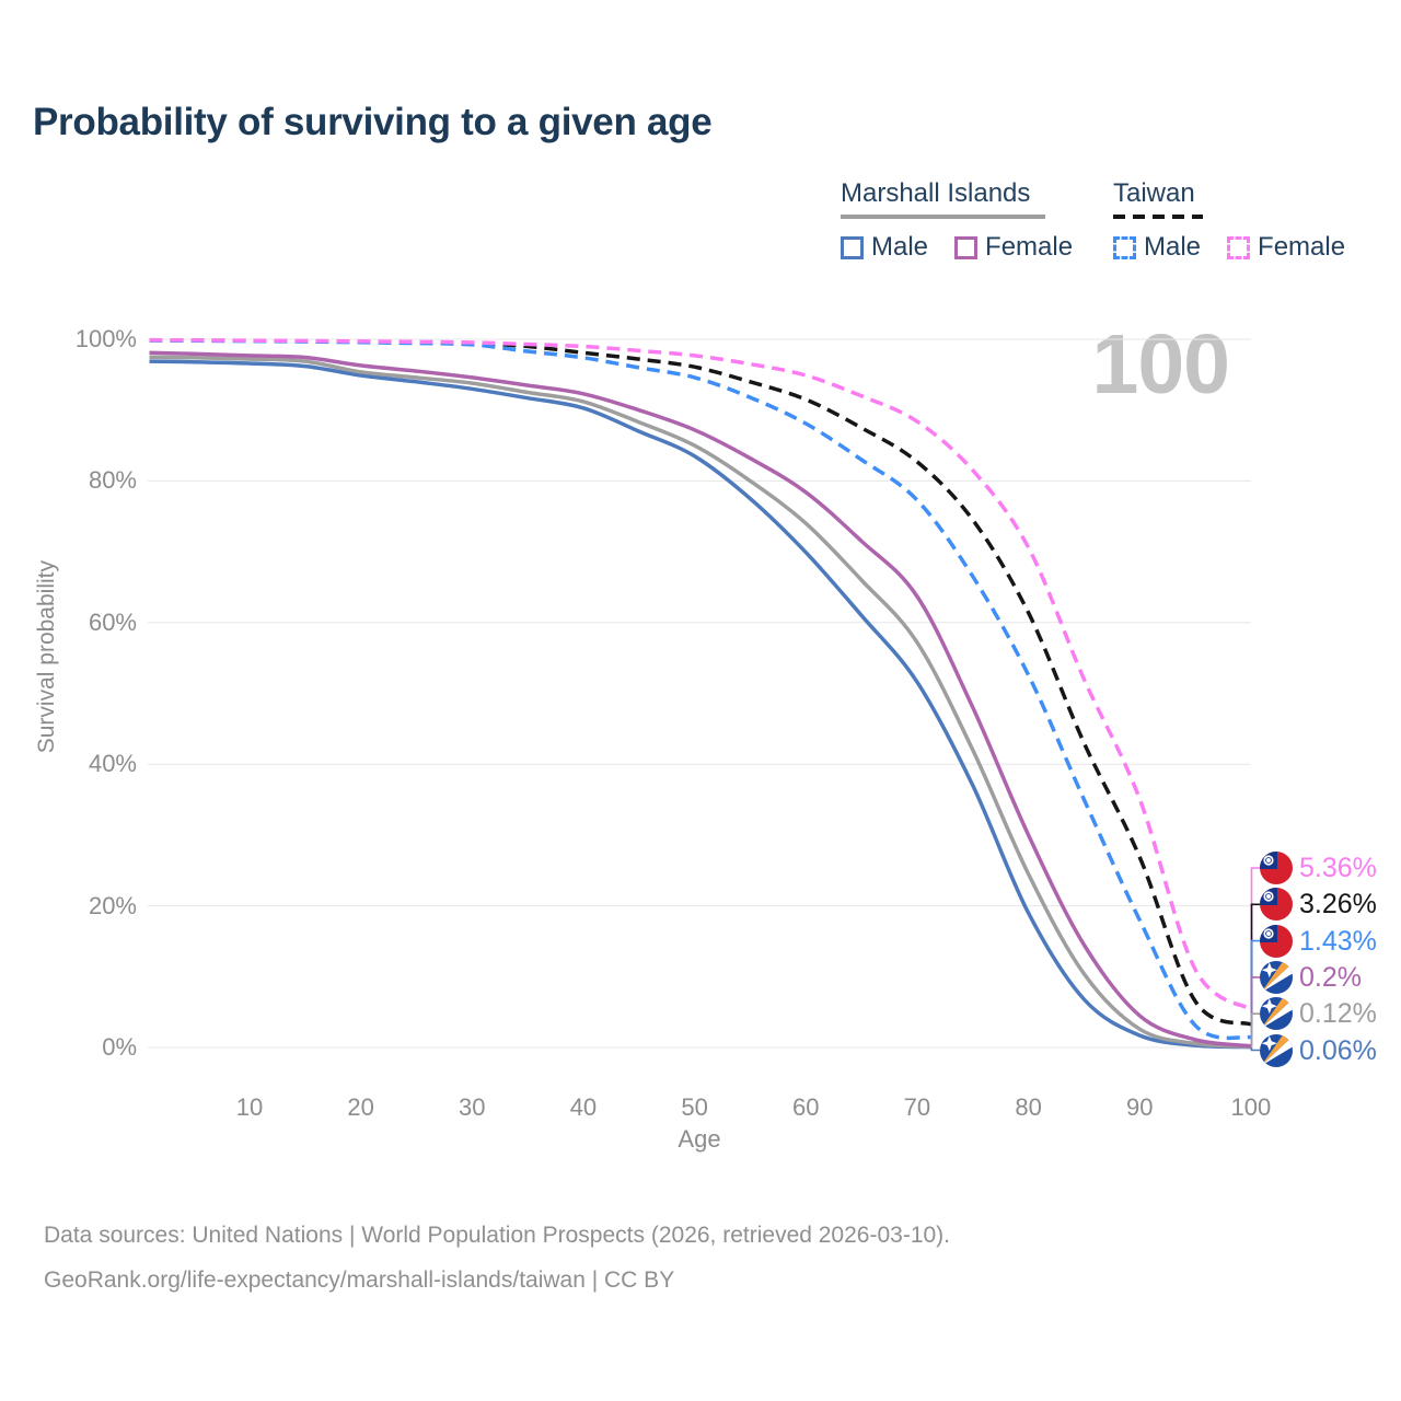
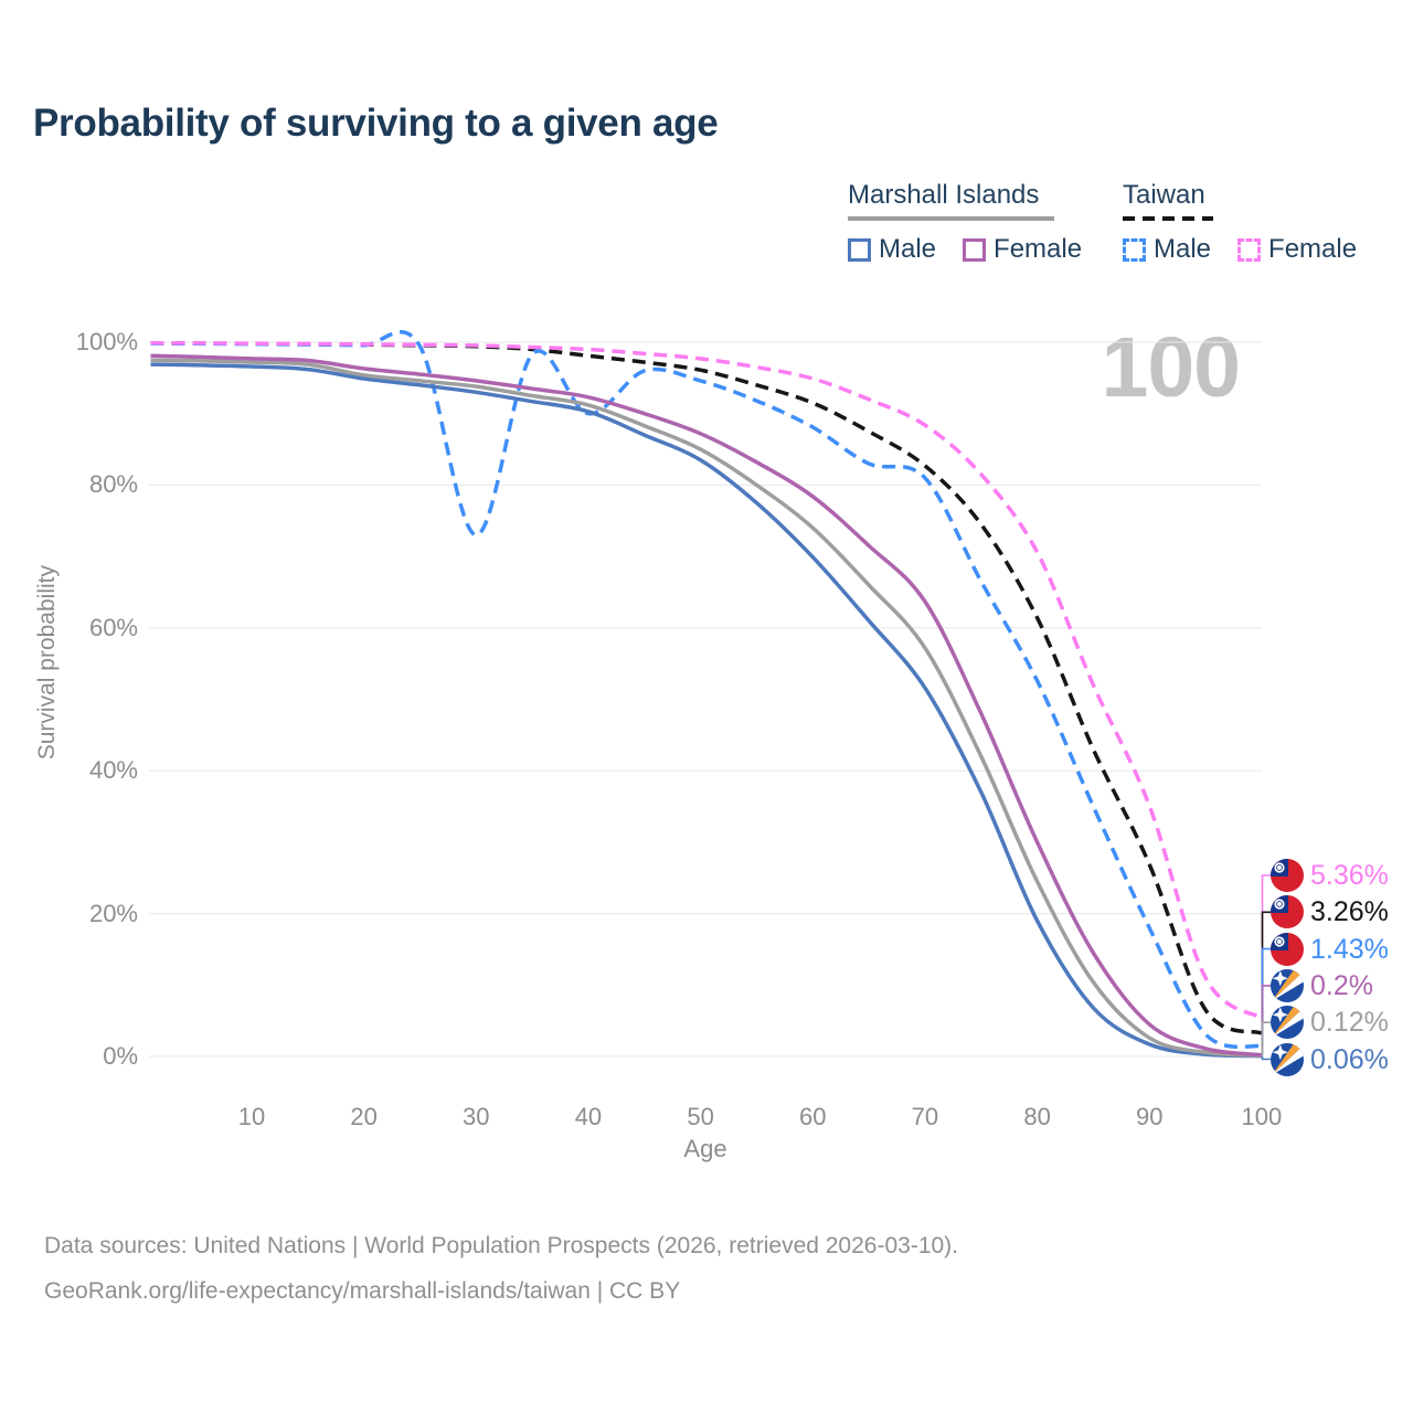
Taiwan Male/30: 99% -> 73%
Taiwan Male/40: 97% -> 90%
Taiwan Male/70: 77% -> 81%
